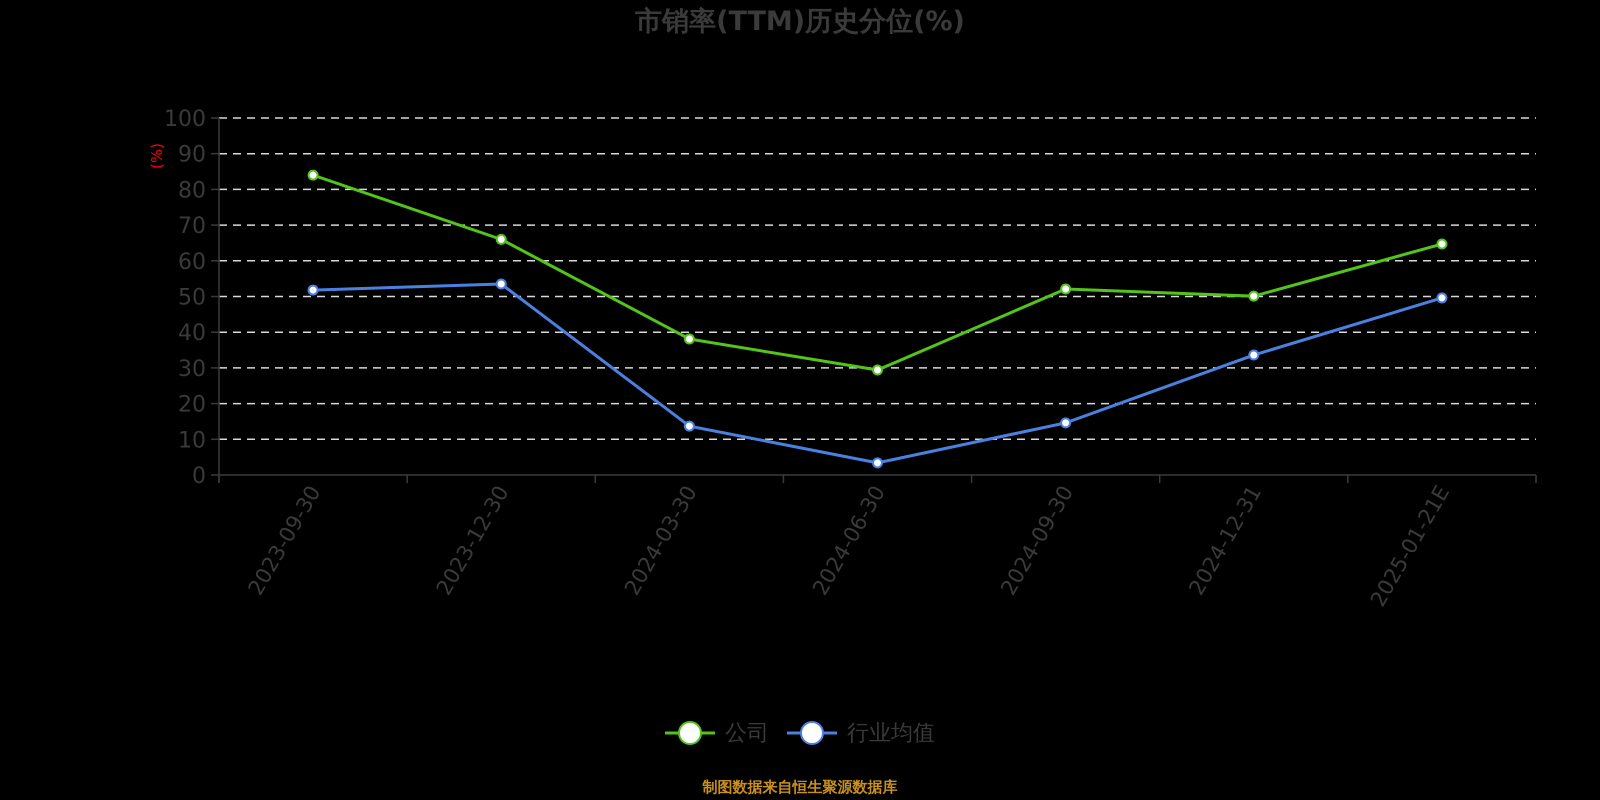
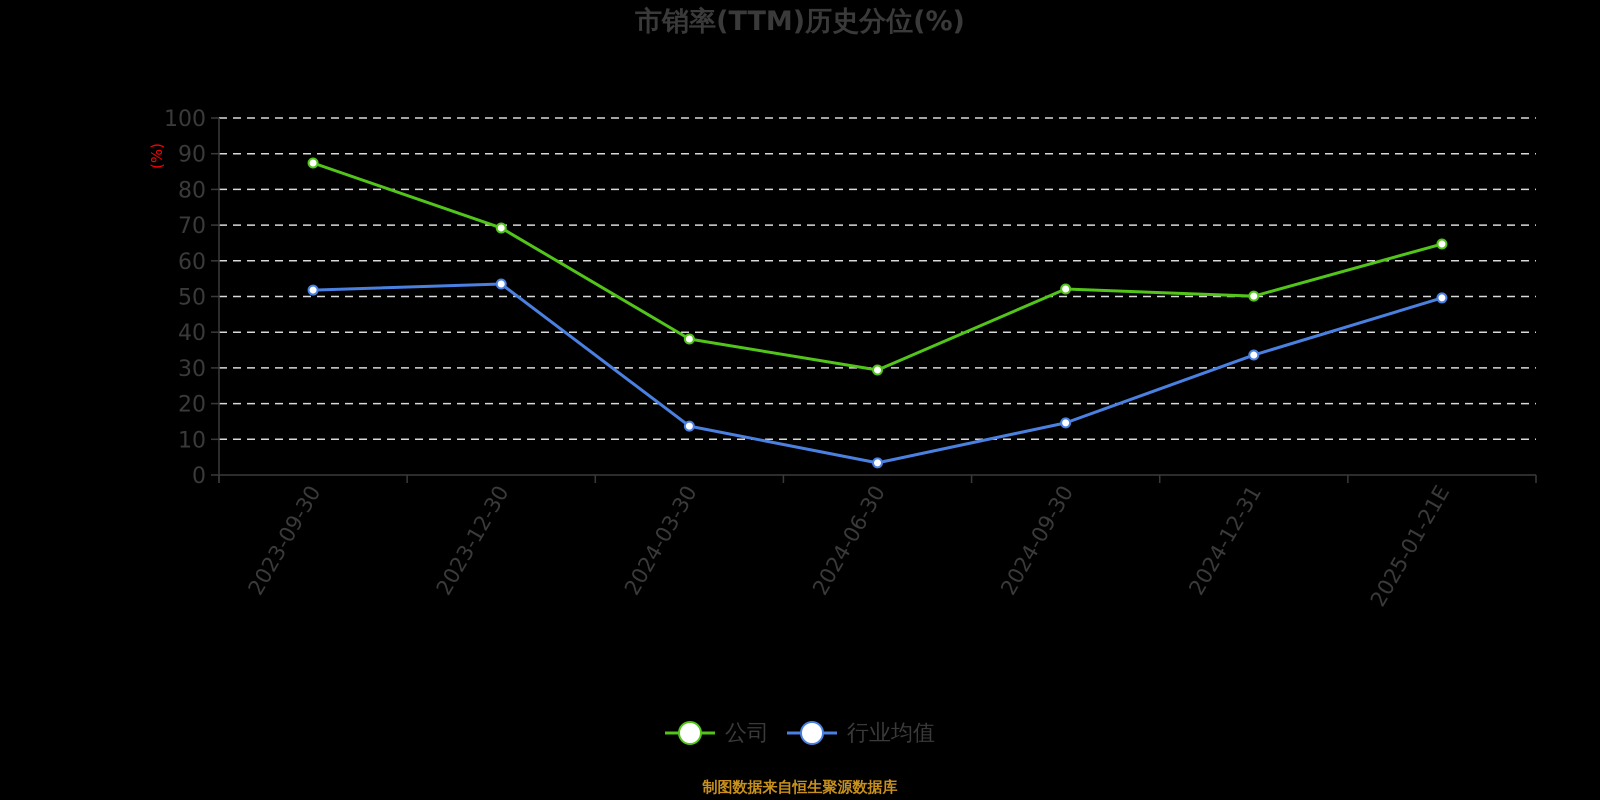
公司/2023-09-30: 84 -> 87
公司/2023-12-30: 66 -> 69
